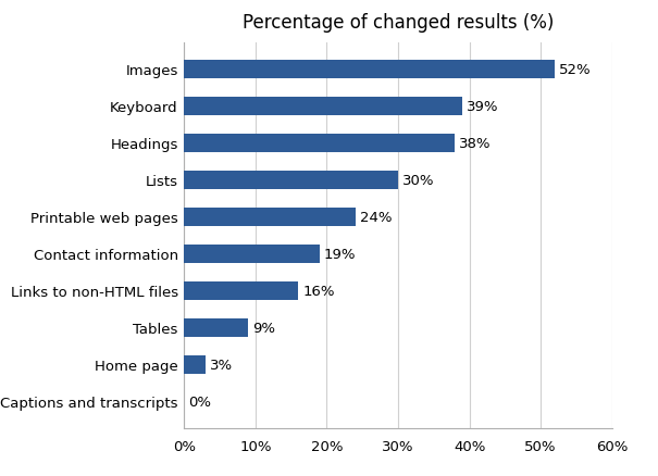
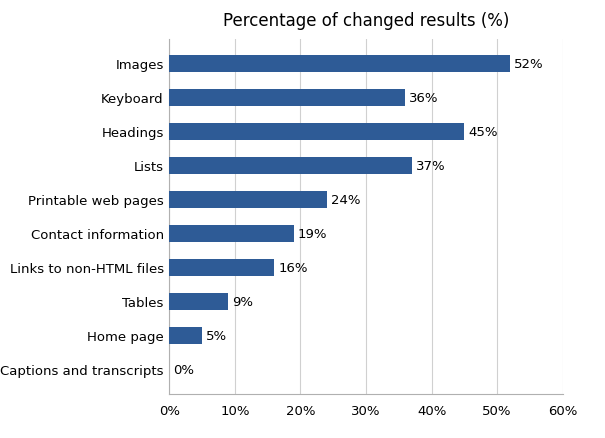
Keyboard: 39% -> 36%
Headings: 38% -> 45%
Lists: 30% -> 37%
Home page: 3% -> 5%
